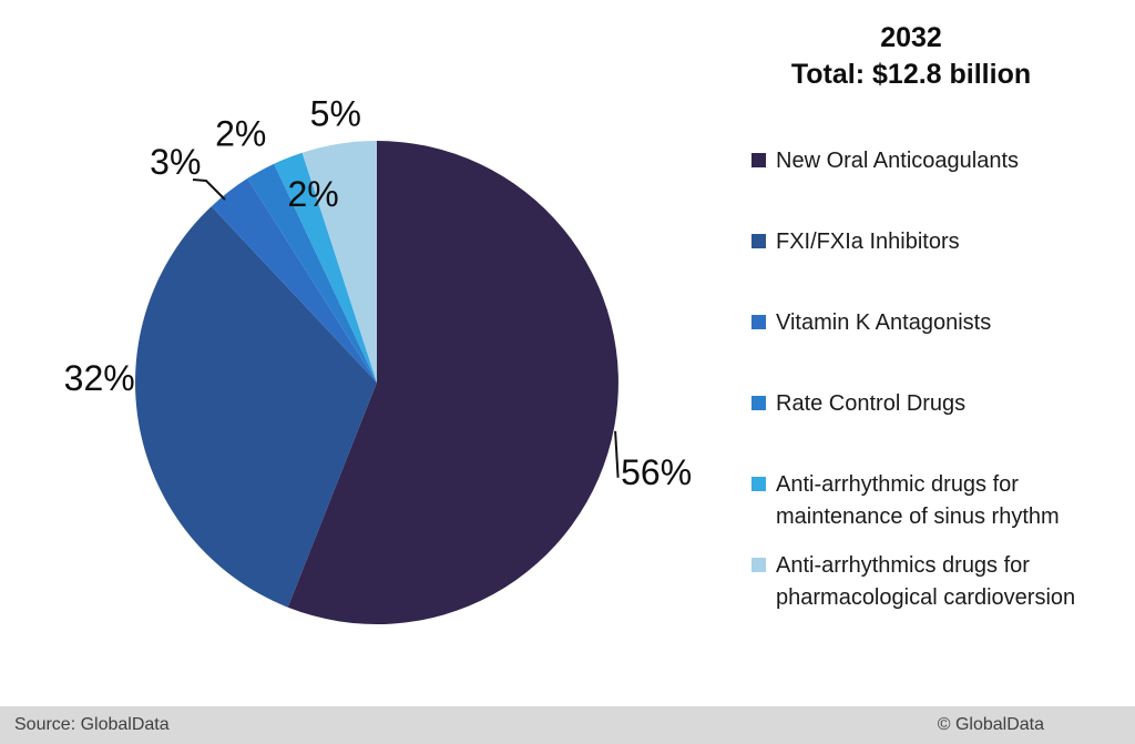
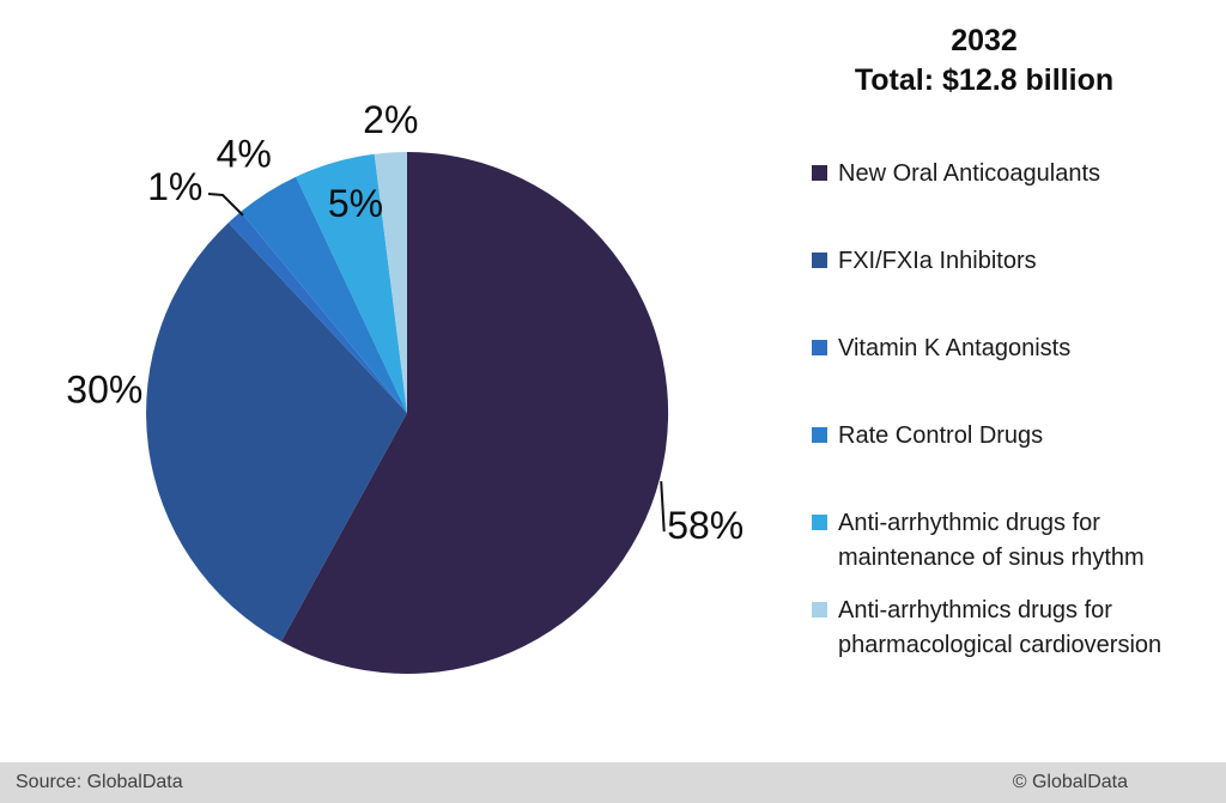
New Oral Anticoagulants: 56% -> 58%
FXI/FXIa Inhibitors: 32% -> 30%
Vitamin K Antagonists: 3% -> 1%
Rate Control Drugs: 2% -> 4%
Anti-arrhythmic drugs for maintenance of sinus rhythm: 2% -> 5%
Anti-arrhythmics drugs for pharmacological cardioversion: 5% -> 2%
